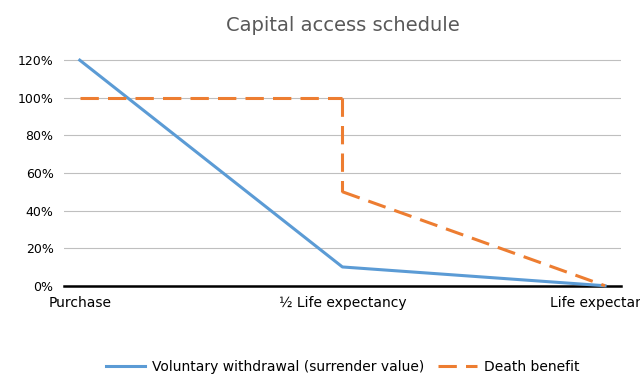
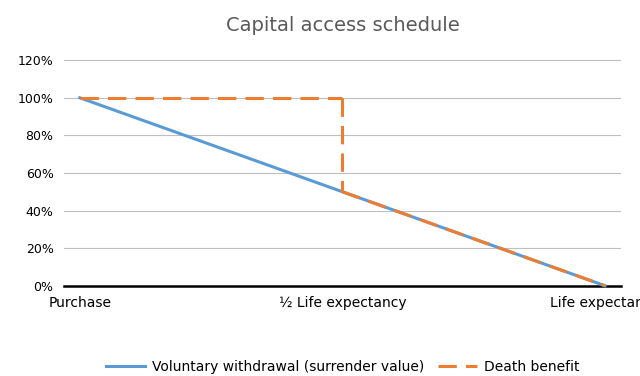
Purchase: 120% -> 100%
½ Life expectancy: 10% -> 50%
